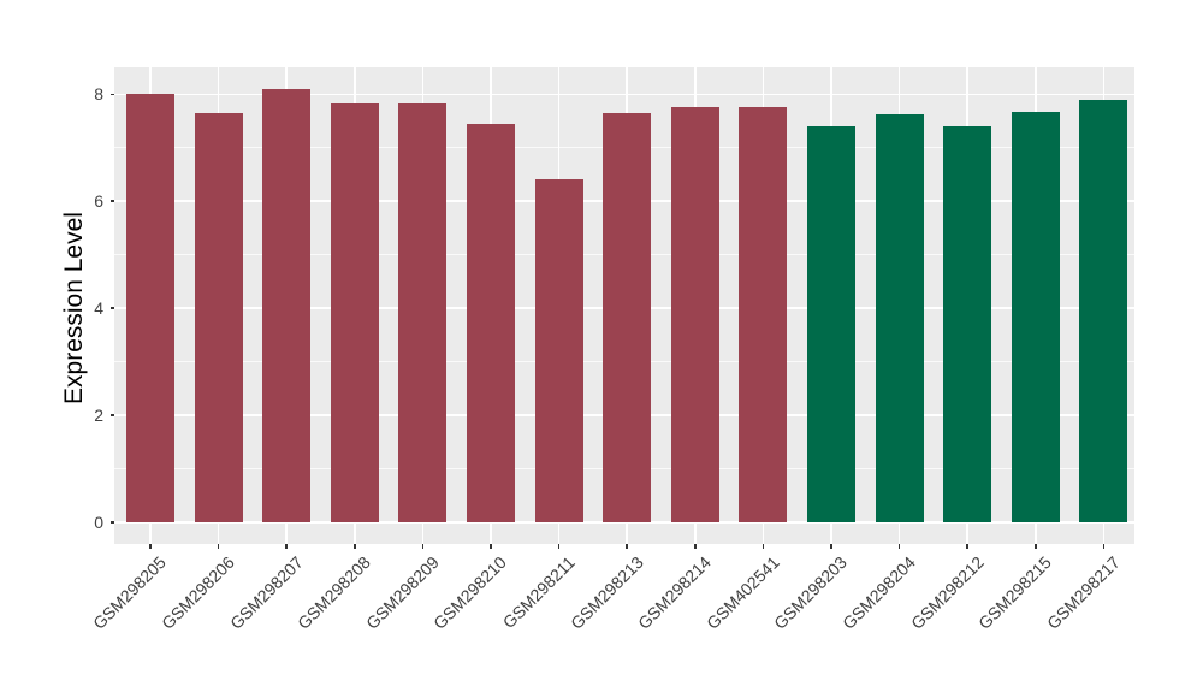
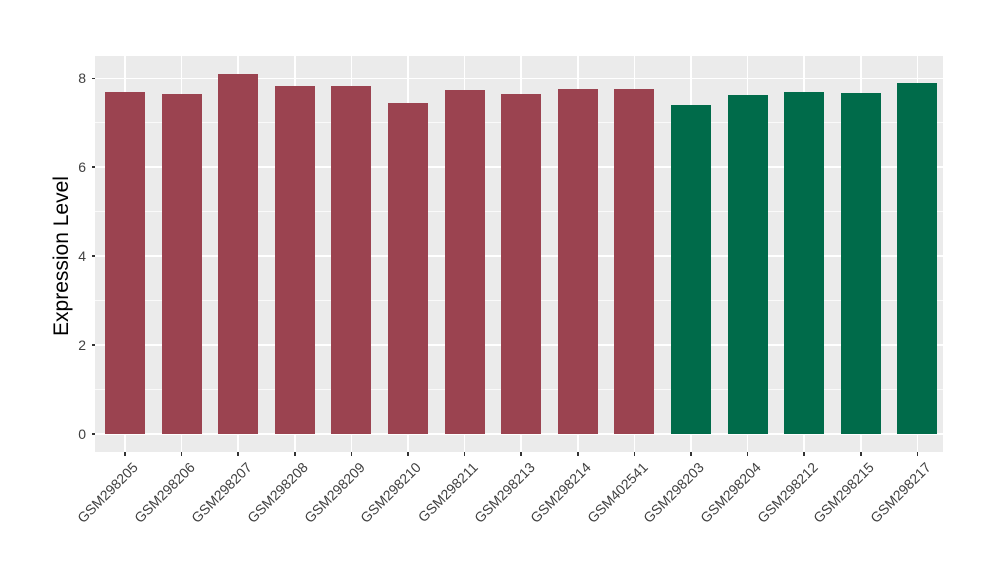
GSM298205: 8.0 -> 7.7
GSM298211: 6.4 -> 7.7
GSM298212: 7.4 -> 7.7
